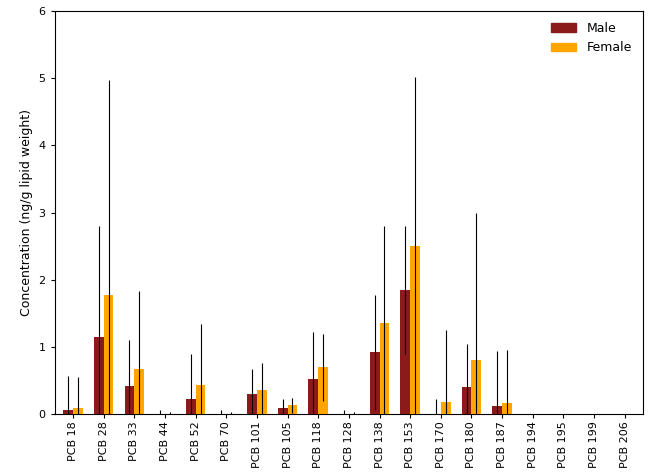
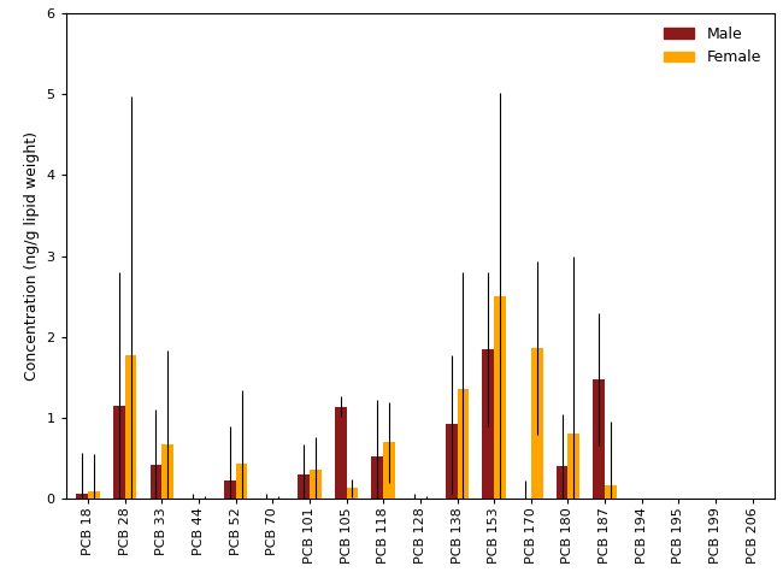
Male/PCB 105: 0.10 -> 1.14
Female/PCB 170: 0.18 -> 1.86
Male/PCB 187: 0.12 -> 1.48
